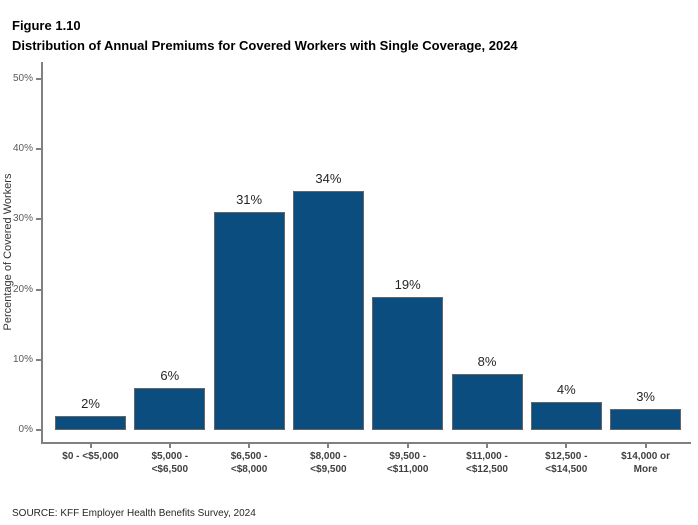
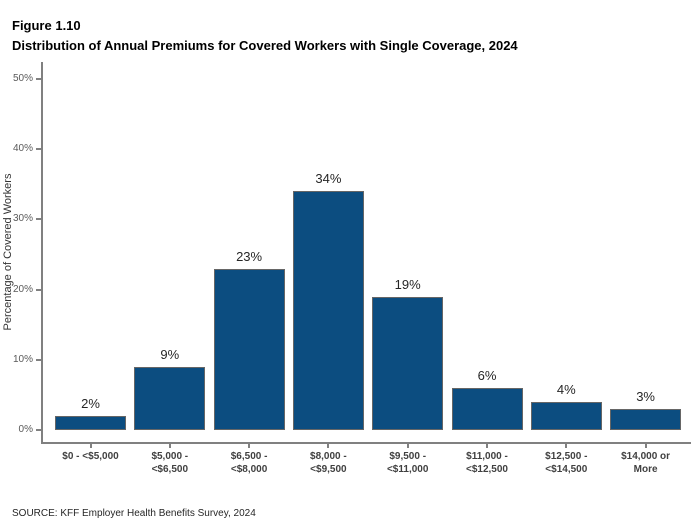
$5,000 - <$6,500: 6% -> 9%
$6,500 - <$8,000: 31% -> 23%
$11,000 - <$12,500: 8% -> 6%
